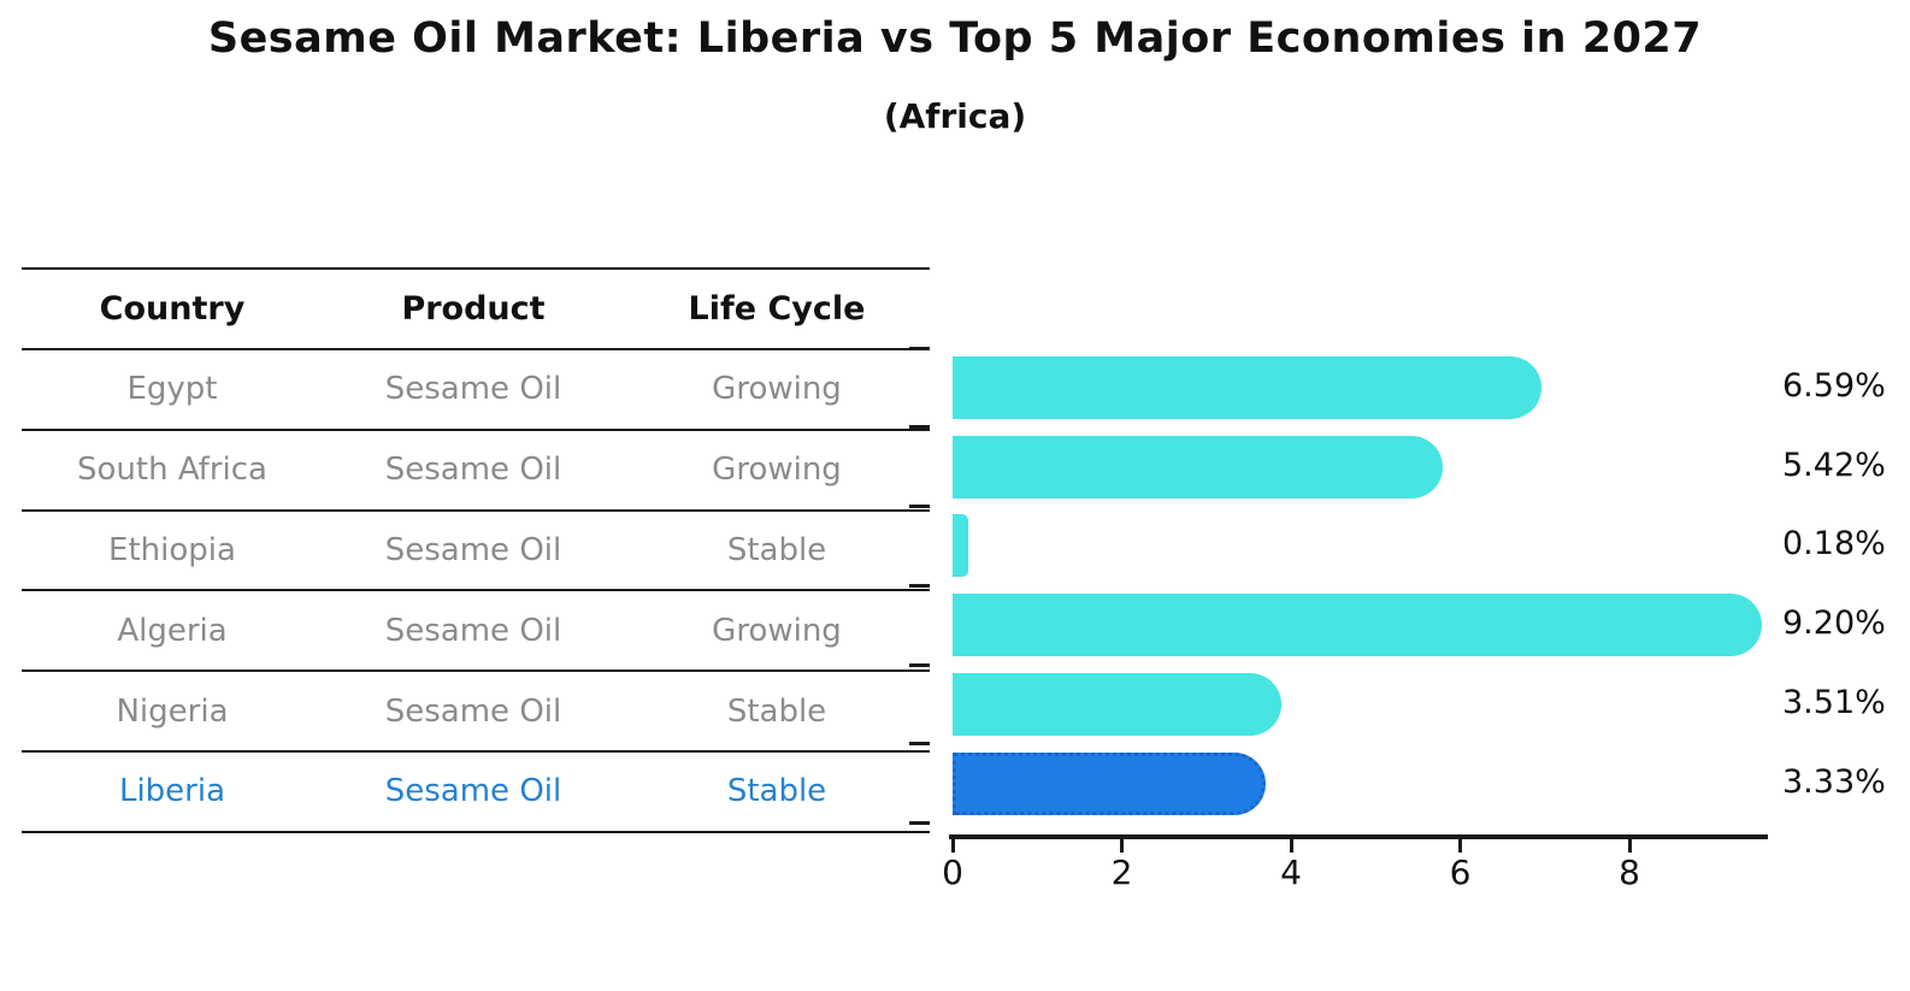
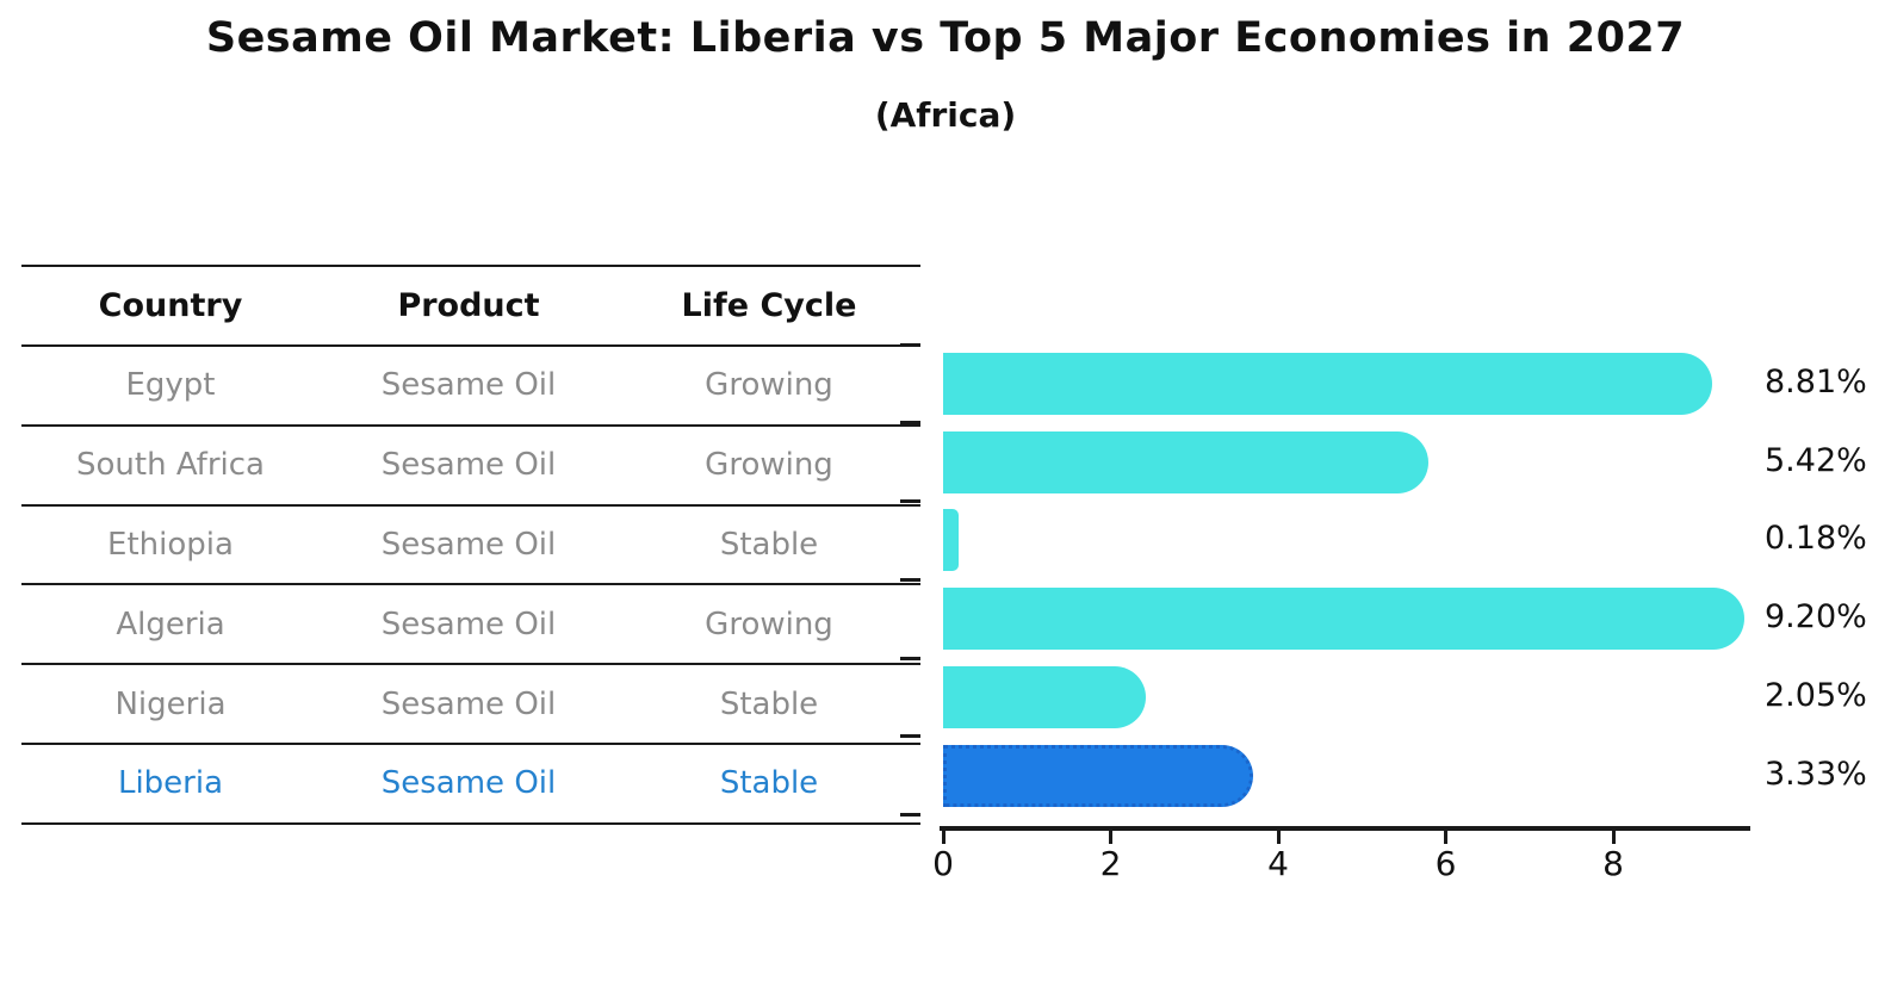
Egypt: 6.59% -> 8.81%
Nigeria: 3.51% -> 2.05%
